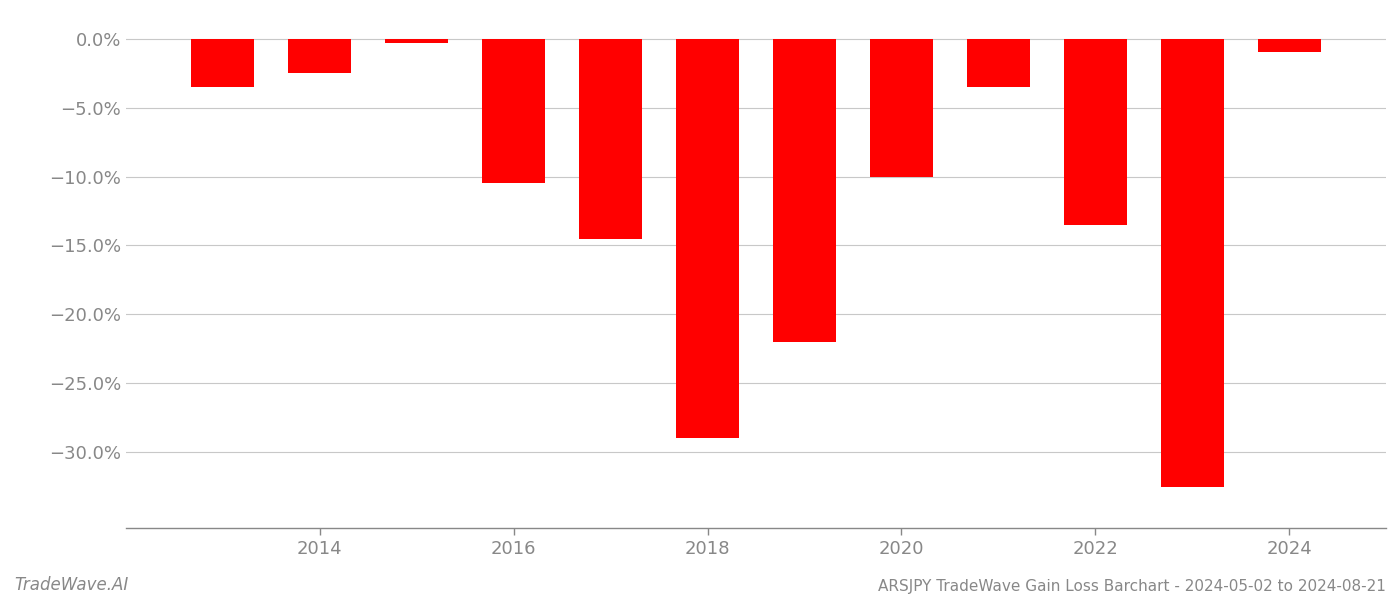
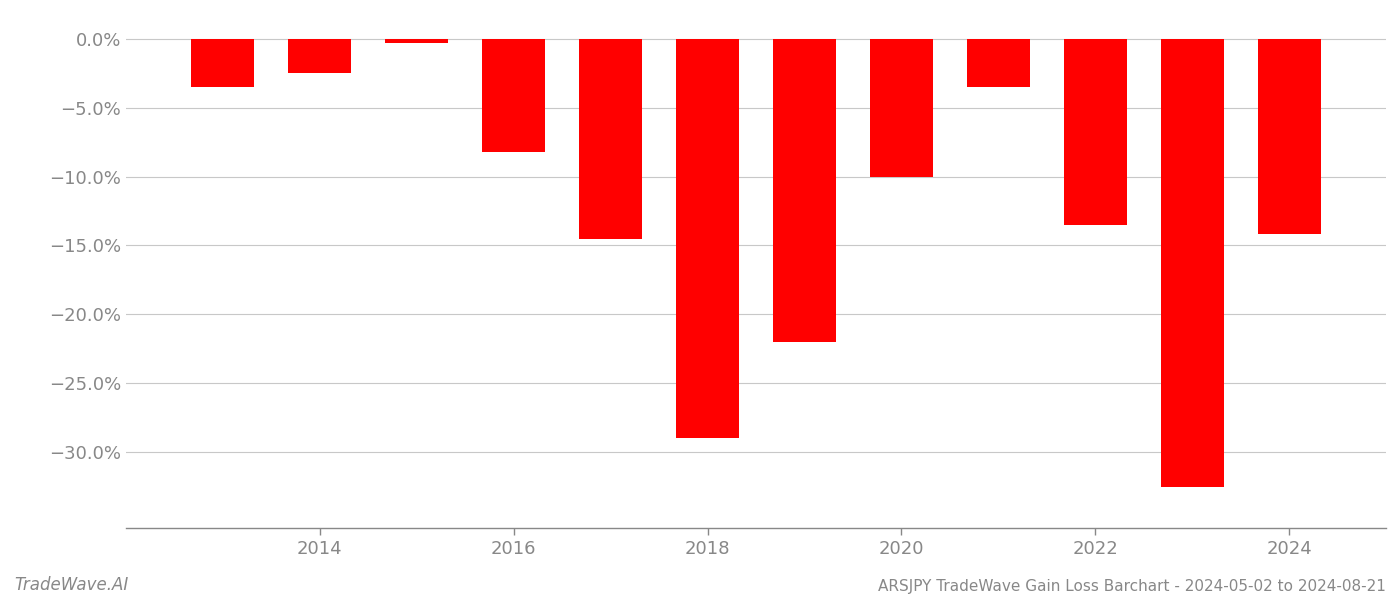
2016: -10.5% -> -8.2%
2024: -1.0% -> -14.2%
